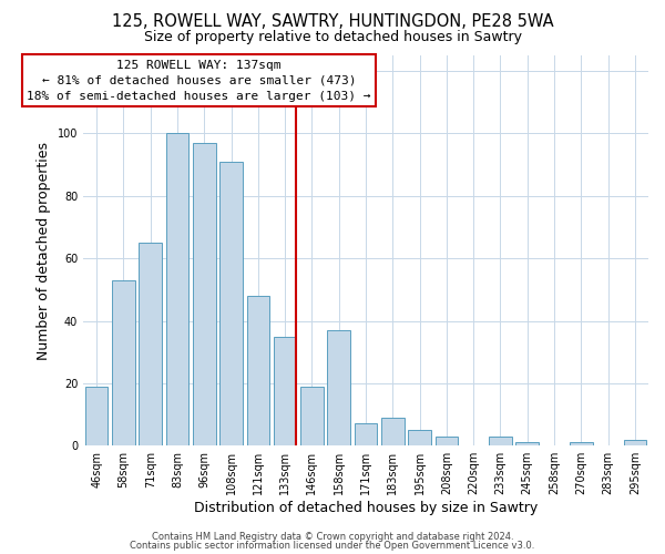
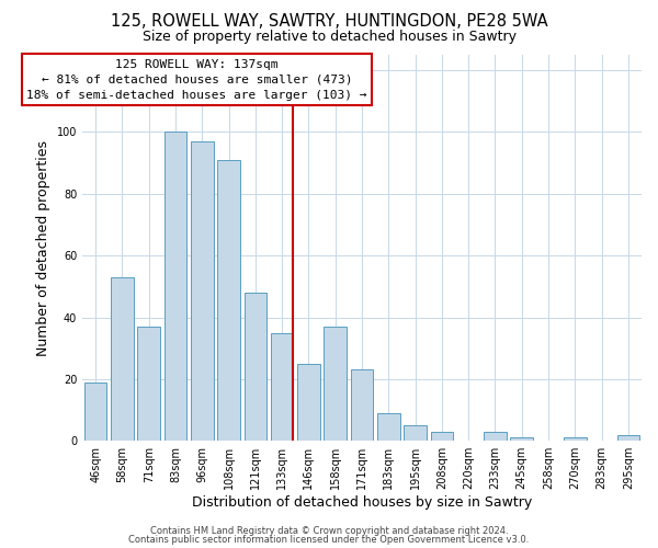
71sqm: 65 -> 37
146sqm: 19 -> 25
171sqm: 7 -> 23
